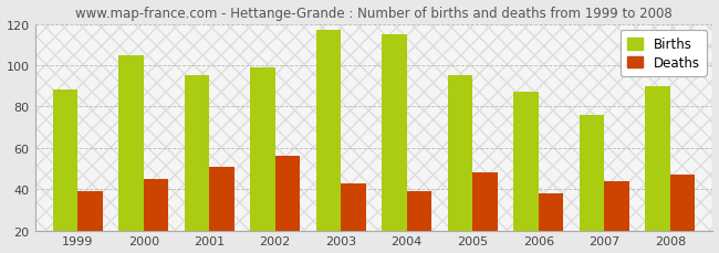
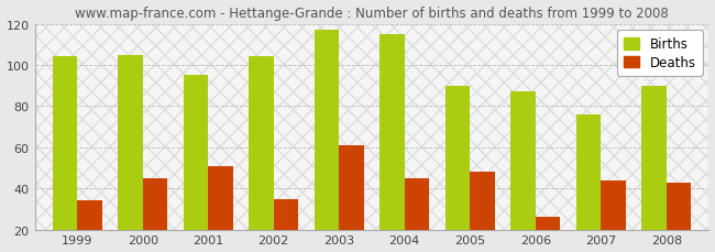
Births/1999: 88 -> 104
Deaths/1999: 39 -> 34
Births/2002: 99 -> 104
Deaths/2002: 56 -> 35
Deaths/2003: 43 -> 61
Deaths/2004: 39 -> 45
Births/2005: 95 -> 90
Deaths/2006: 38 -> 26
Deaths/2008: 47 -> 43
